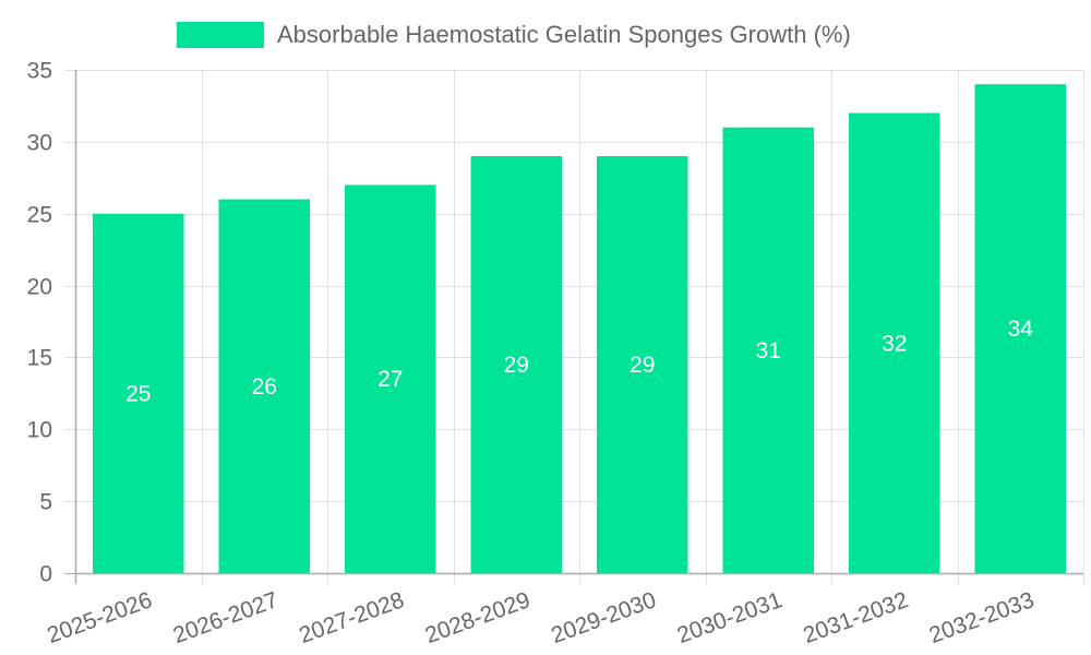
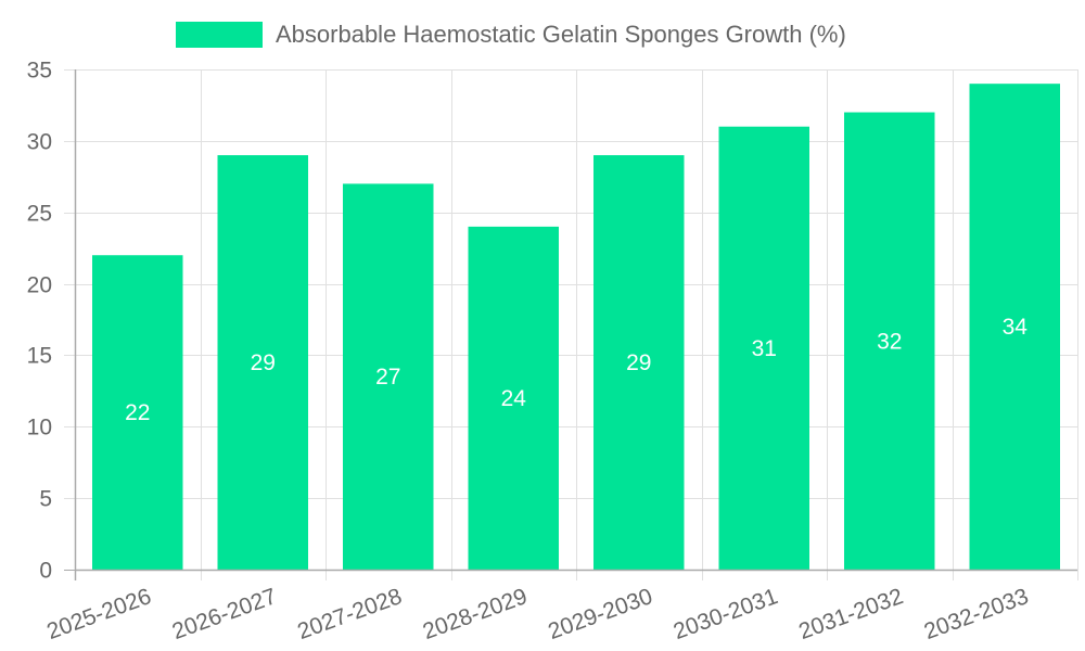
2025-2026: 25 -> 22
2026-2027: 26 -> 29
2028-2029: 29 -> 24
